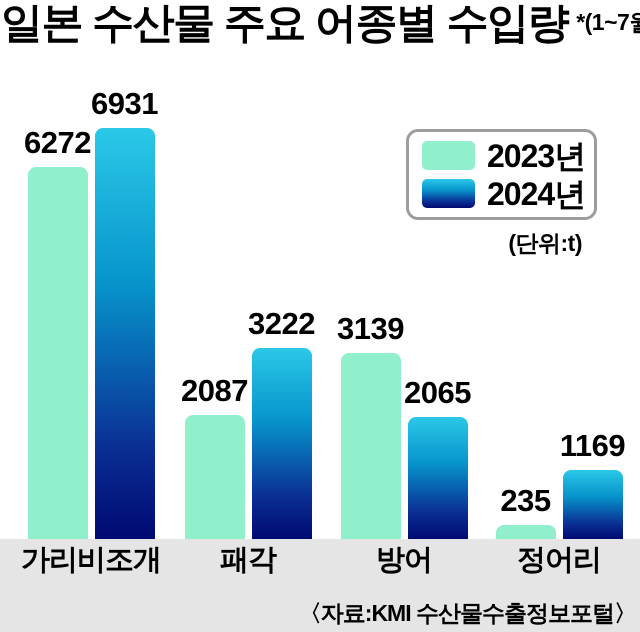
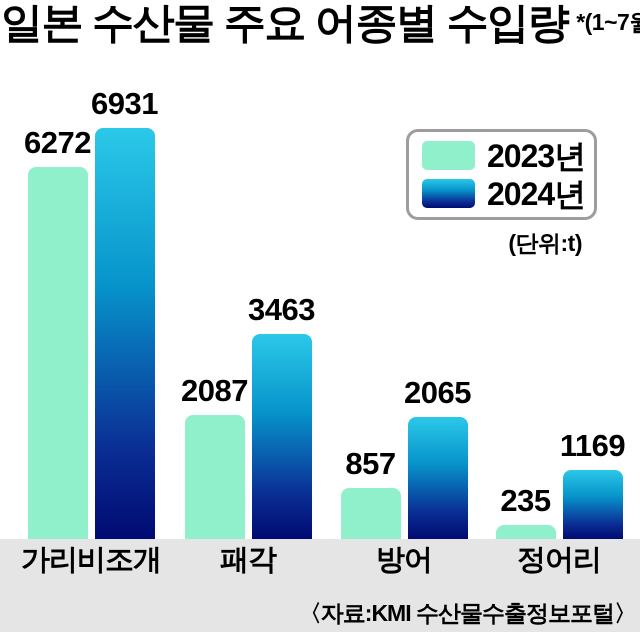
2024년/패각: 3222 -> 3463
2023년/방어: 3139 -> 857
